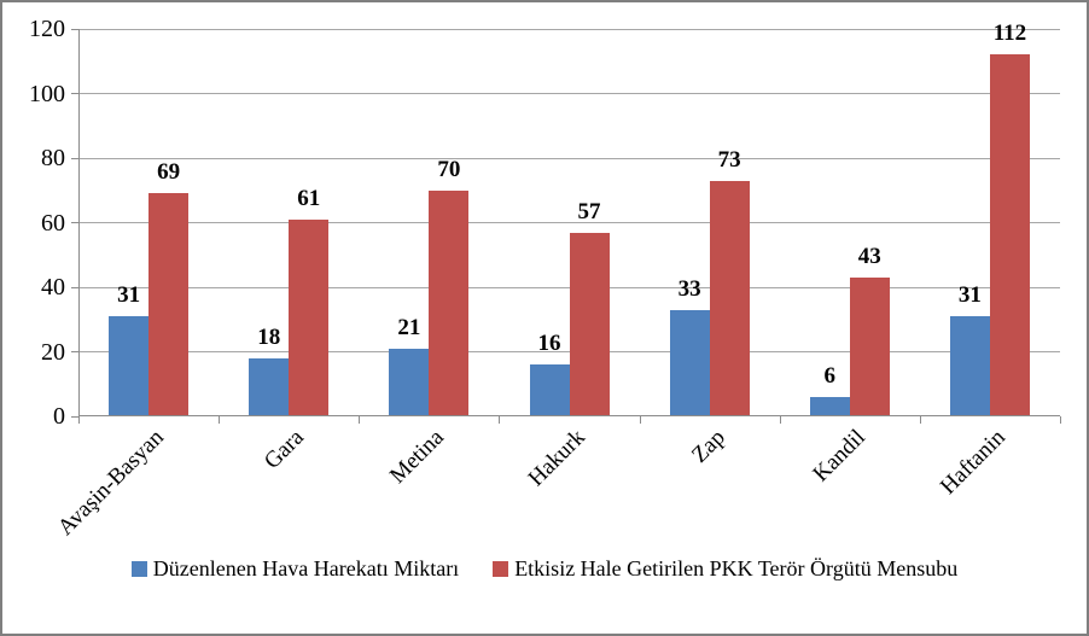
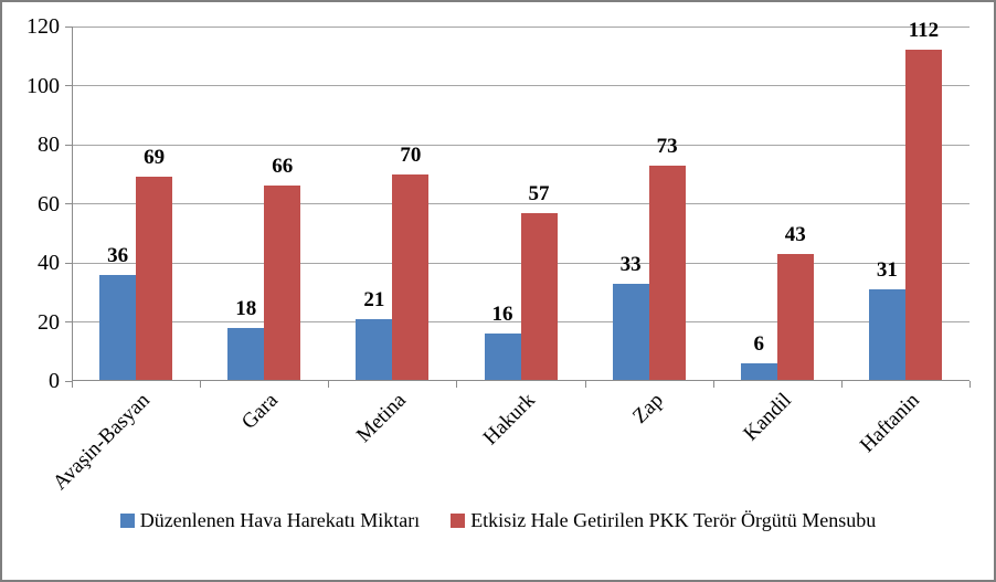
Düzenlenen Hava Harekatı Miktarı/Avaşin-Basyan: 31 -> 36
Etkisiz Hale Getirilen PKK Terör Örgütü Mensubu/Gara: 61 -> 66
